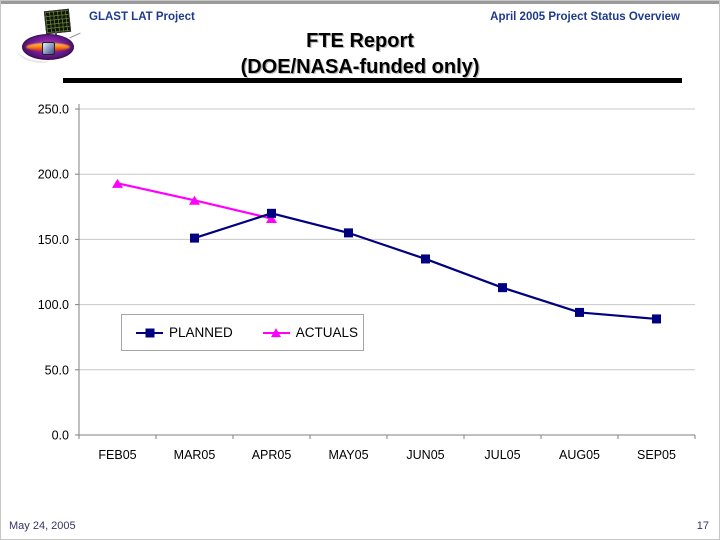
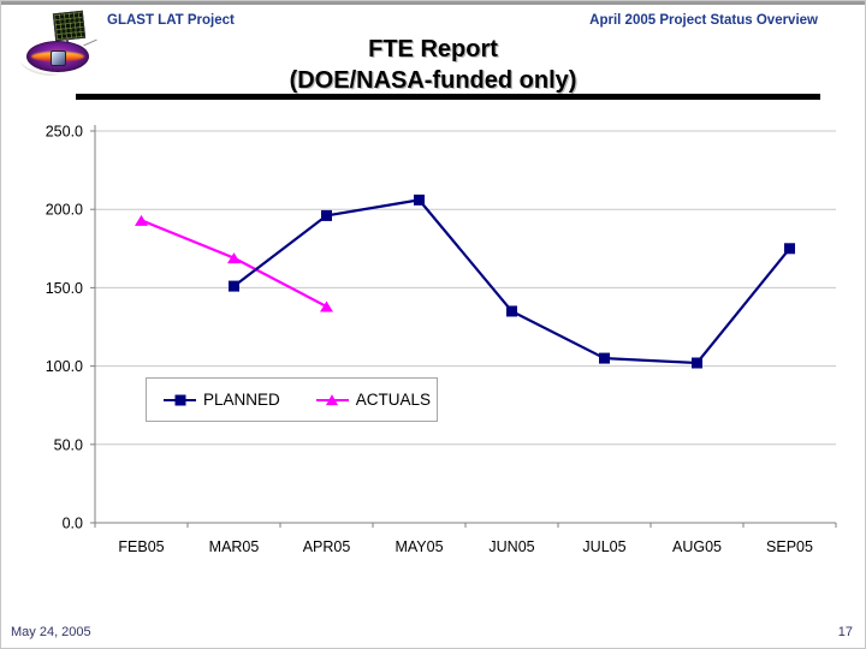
ACTUALS/MAR05: 180 -> 169
PLANNED/APR05: 170 -> 196
ACTUALS/APR05: 166 -> 138
PLANNED/MAY05: 155 -> 206
PLANNED/JUL05: 113 -> 105
PLANNED/AUG05: 94 -> 102
PLANNED/SEP05: 89 -> 175
